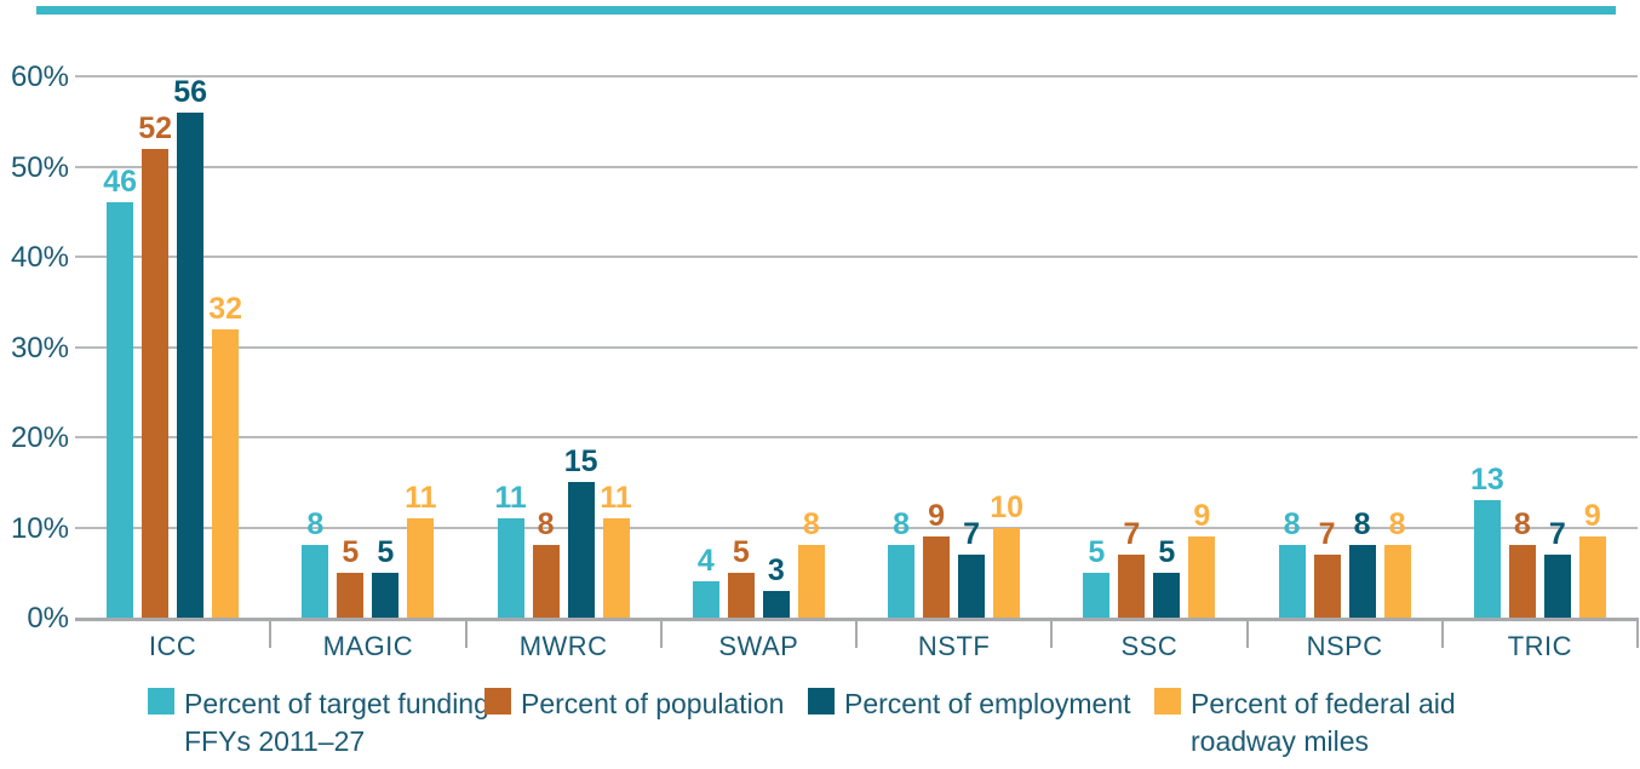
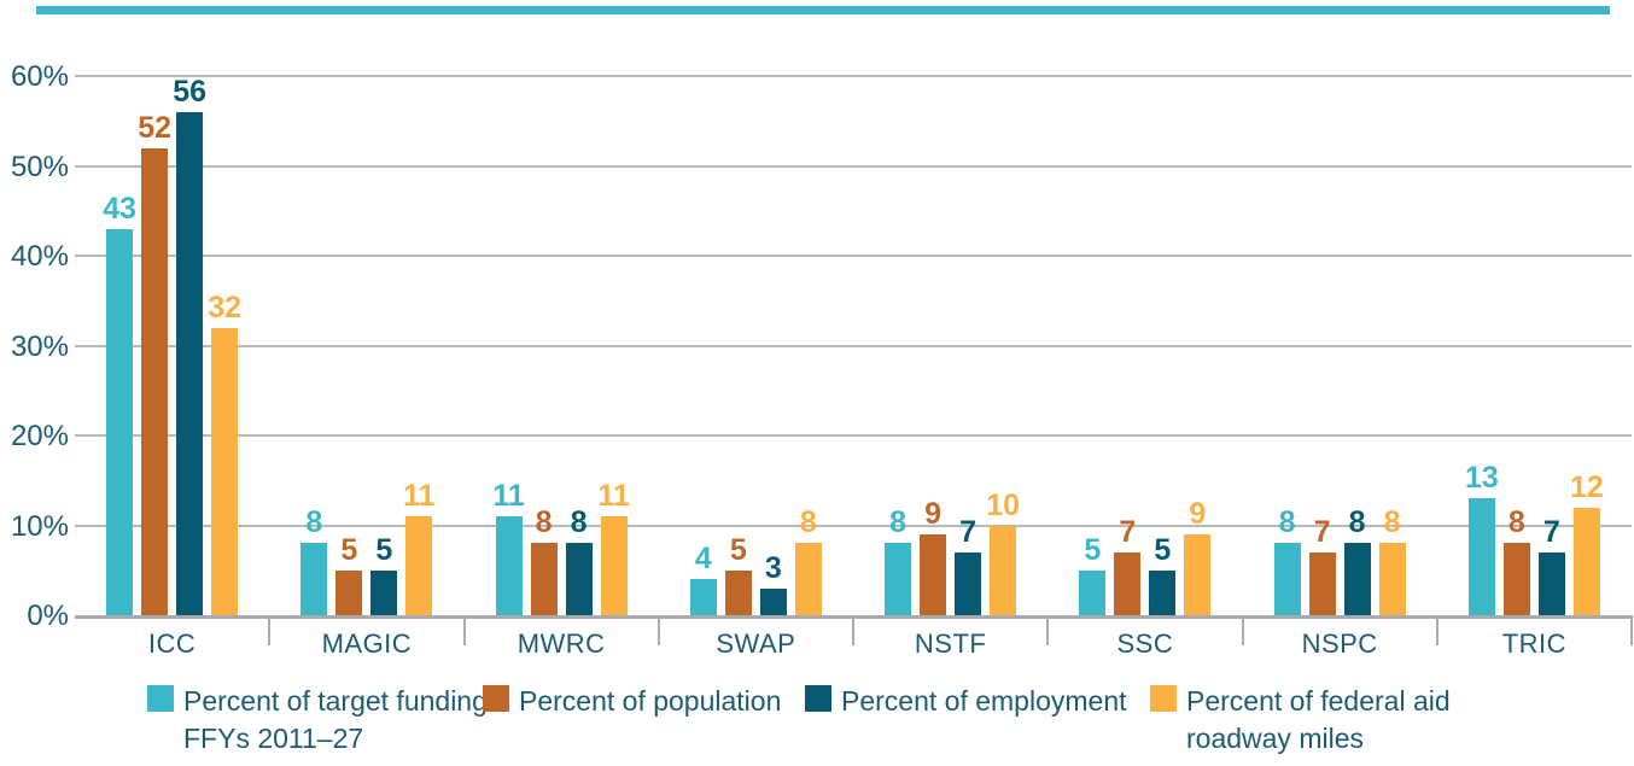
Percent of target funding FFYs 2011–27/ICC: 46 -> 43
Percent of employment/MWRC: 15 -> 8
Percent of federal aid roadway miles/TRIC: 9 -> 12
